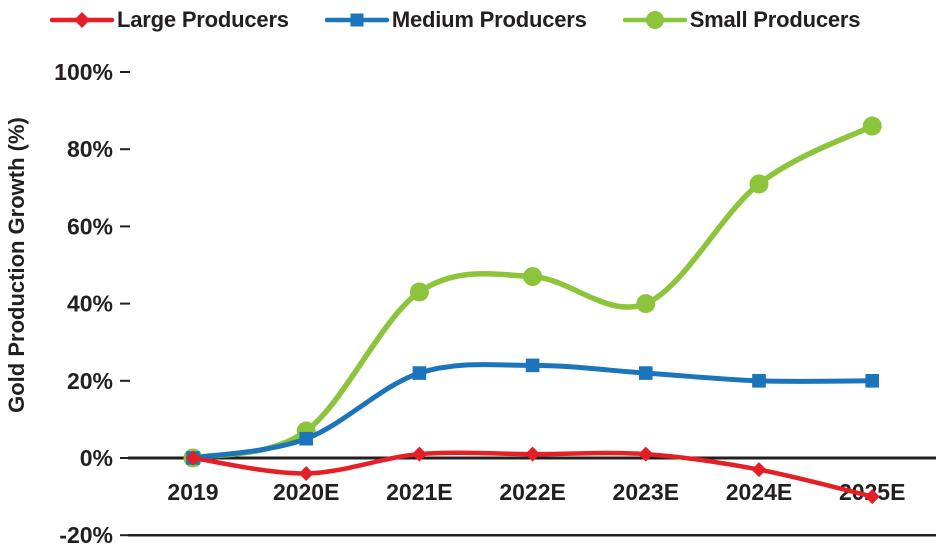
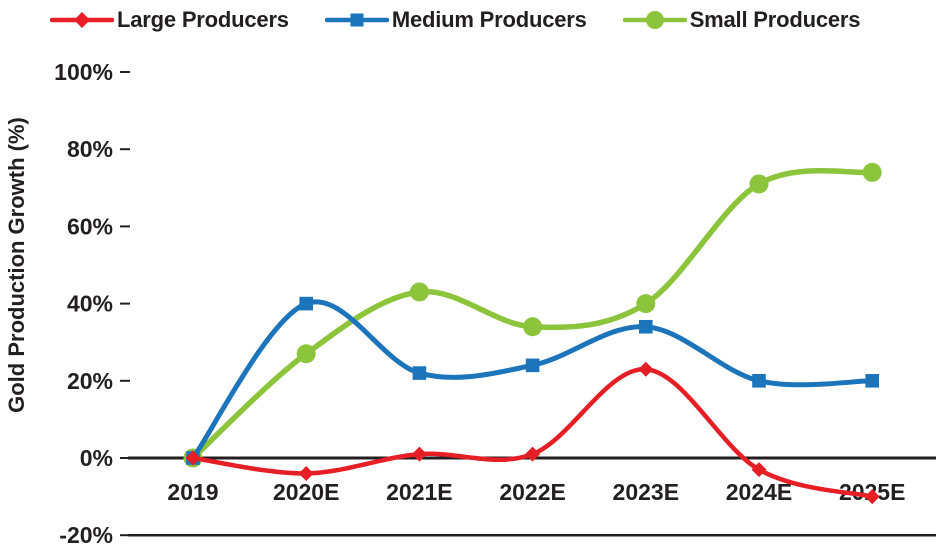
Medium Producers/2020E: 5% -> 40%
Small Producers/2020E: 7% -> 27%
Small Producers/2022E: 47% -> 34%
Large Producers/2023E: 1% -> 23%
Medium Producers/2023E: 22% -> 34%
Small Producers/2025E: 86% -> 74%
